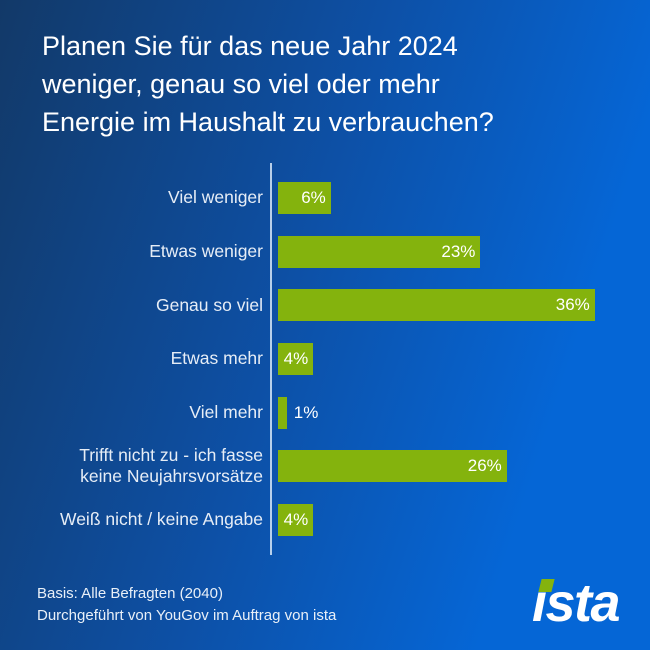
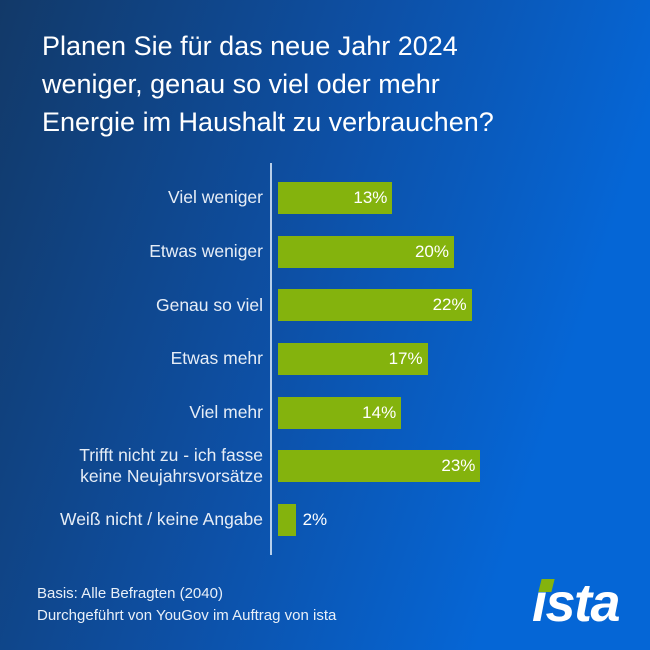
Viel weniger: 6% -> 13%
Etwas weniger: 23% -> 20%
Genau so viel: 36% -> 22%
Etwas mehr: 4% -> 17%
Viel mehr: 1% -> 14%
Trifft nicht zu - ich fasse keine Neujahrsvorsätze: 26% -> 23%
Weiß nicht / keine Angabe: 4% -> 2%
